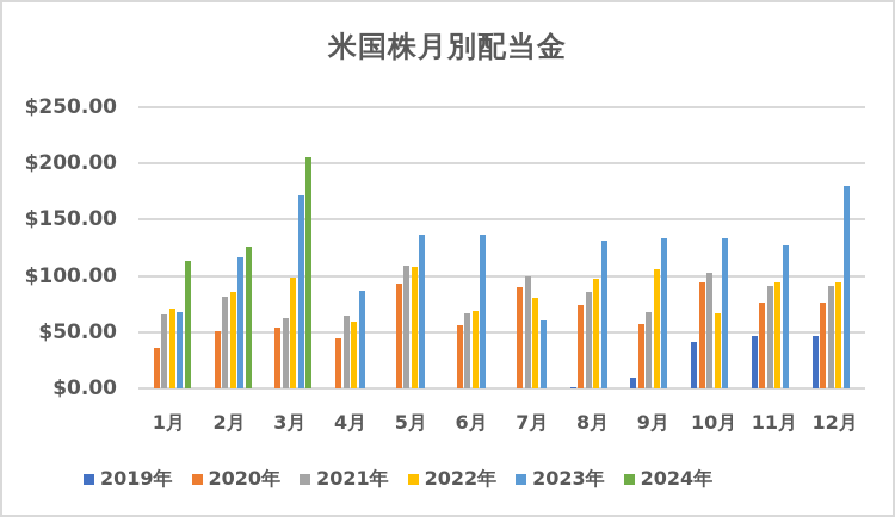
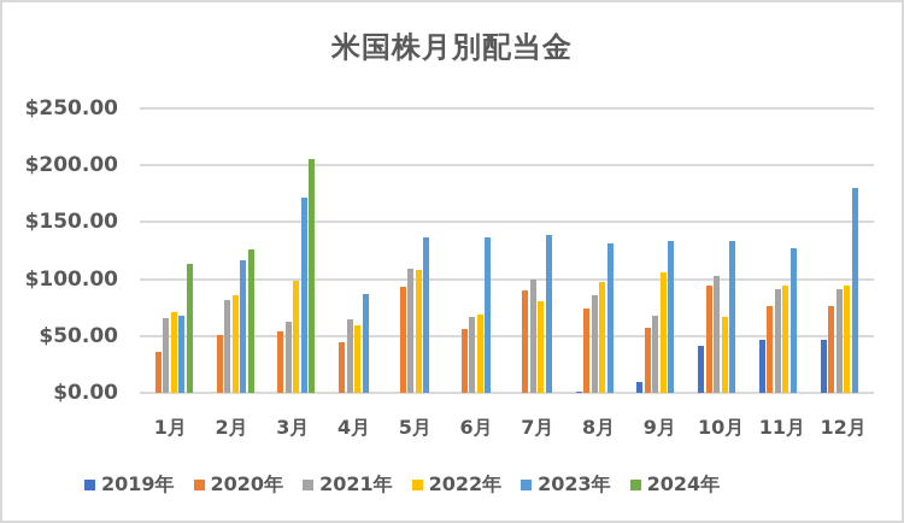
2023年/7月: $60 -> $140
